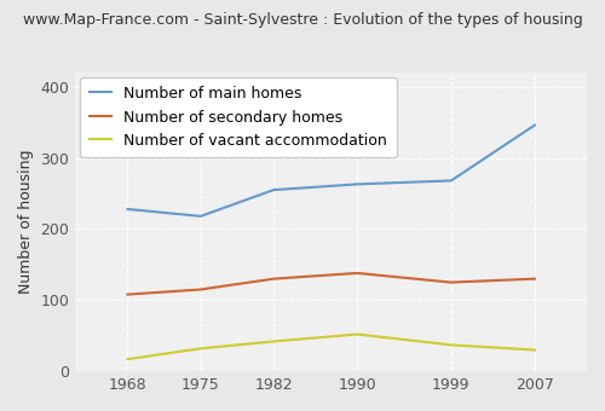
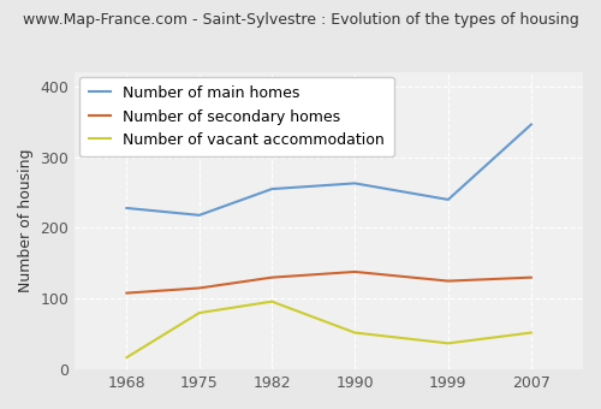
Number of vacant accommodation/1975: 32 -> 80
Number of vacant accommodation/1982: 42 -> 96
Number of main homes/1999: 268 -> 240
Number of vacant accommodation/2007: 30 -> 52
